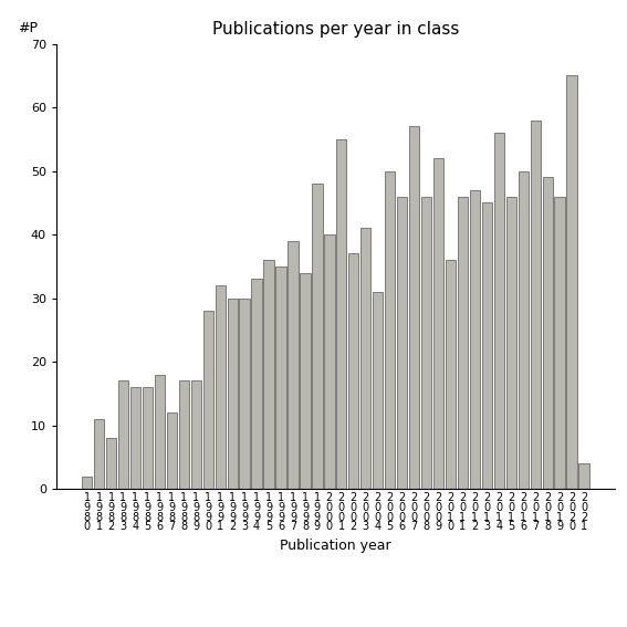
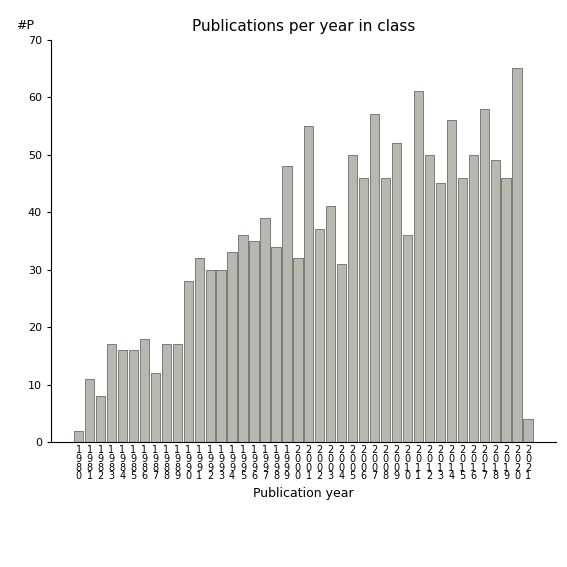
2 0 0 0: 40 -> 32
2 0 1 1: 46 -> 61
2 0 1 2: 47 -> 50
